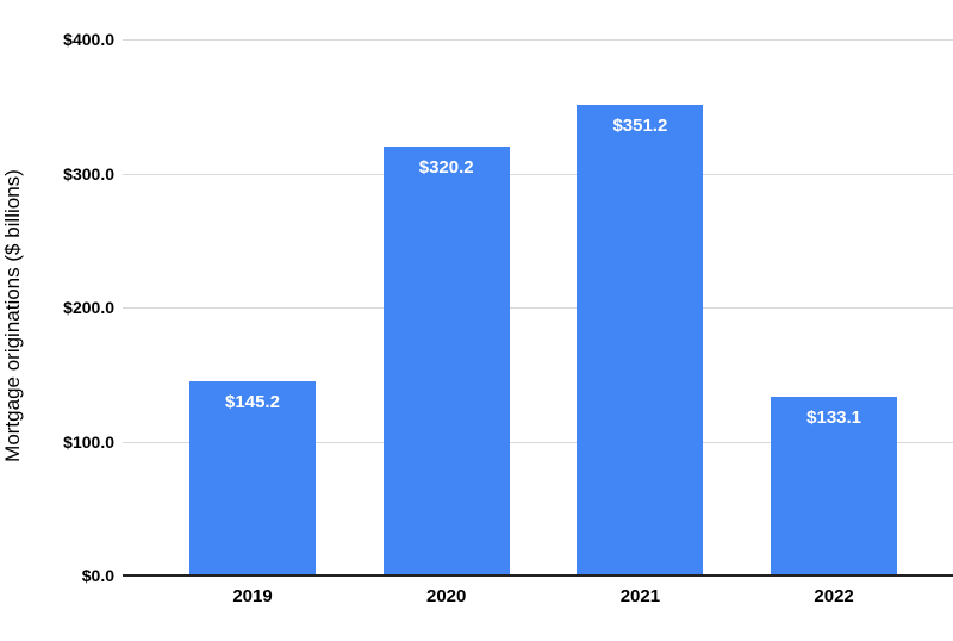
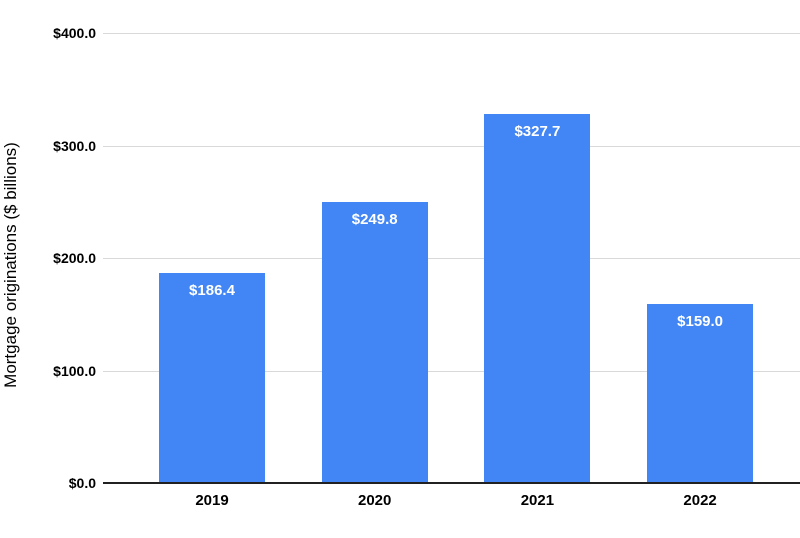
2019: $145.2 -> $186.4
2020: $320.2 -> $249.8
2021: $351.2 -> $327.7
2022: $133.1 -> $159.0
